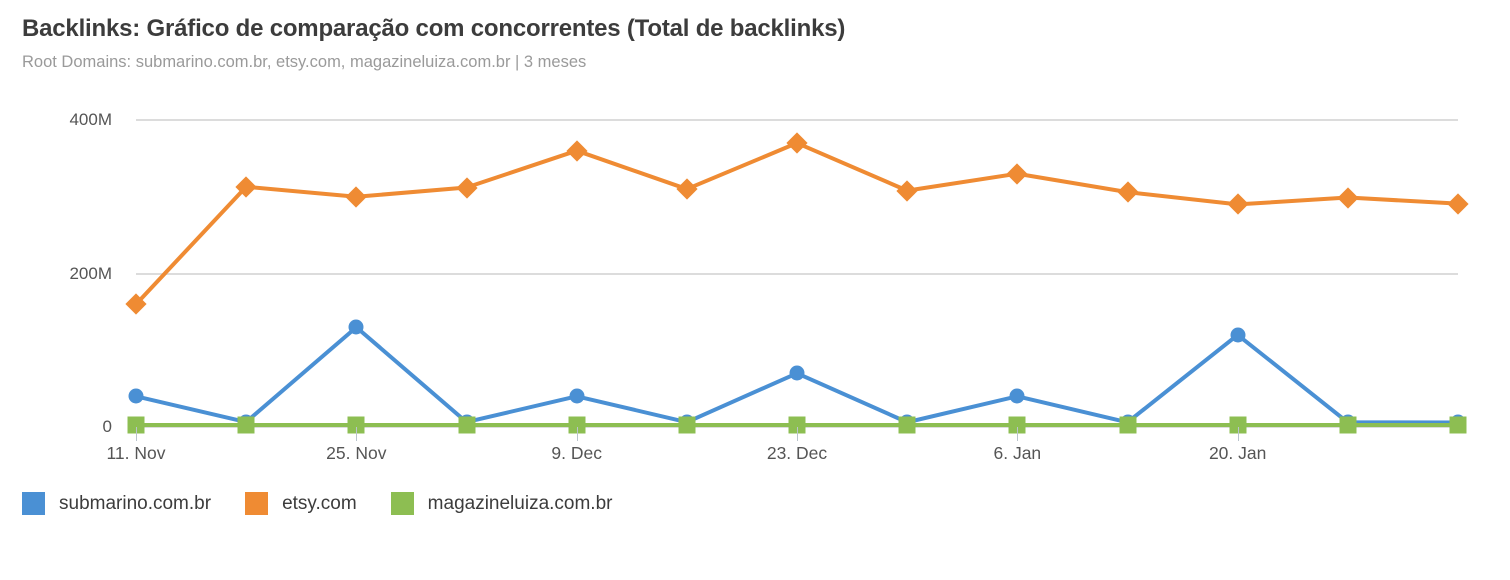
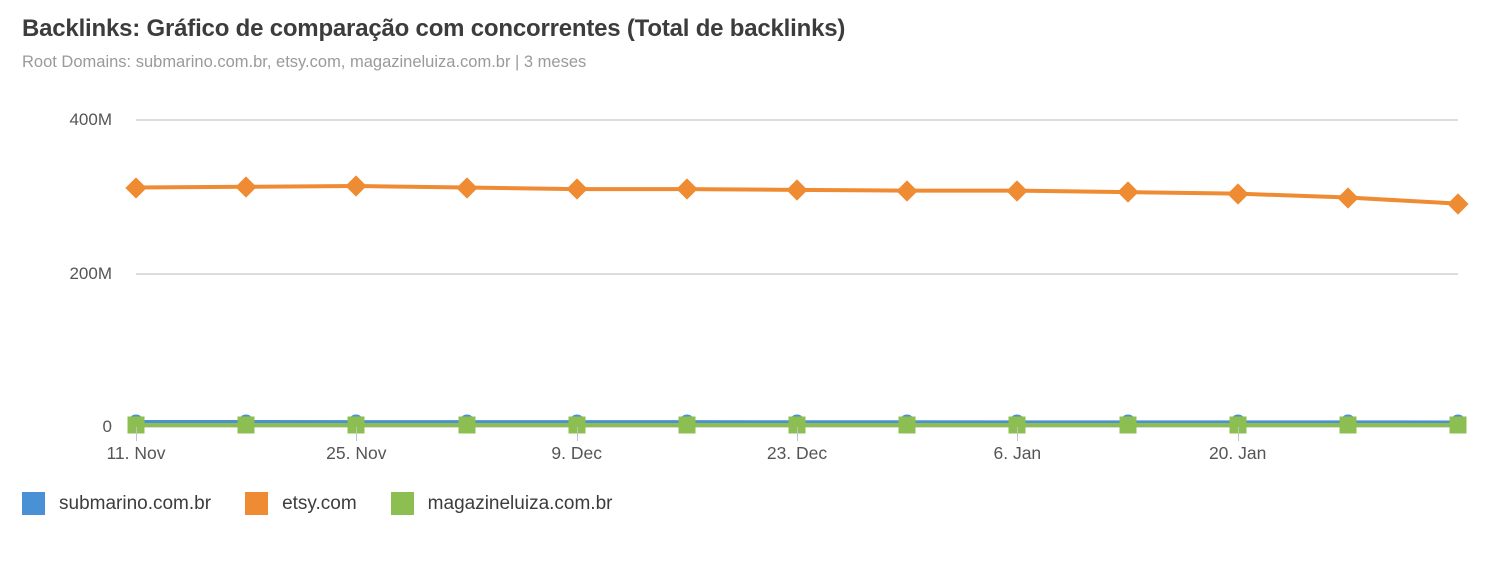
submarino.com.br/11. Nov: 40M -> 10M
etsy.com/11. Nov: 160M -> 310M
submarino.com.br/25. Nov: 130M -> 10M
etsy.com/25. Nov: 300M -> 310M
submarino.com.br/9. Dec: 40M -> 10M
etsy.com/9. Dec: 360M -> 310M
submarino.com.br/23. Dec: 70M -> 10M
etsy.com/23. Dec: 370M -> 310M
submarino.com.br/6. Jan: 40M -> 10M
etsy.com/6. Jan: 330M -> 310M
submarino.com.br/20. Jan: 120M -> 10M
etsy.com/20. Jan: 290M -> 300M
